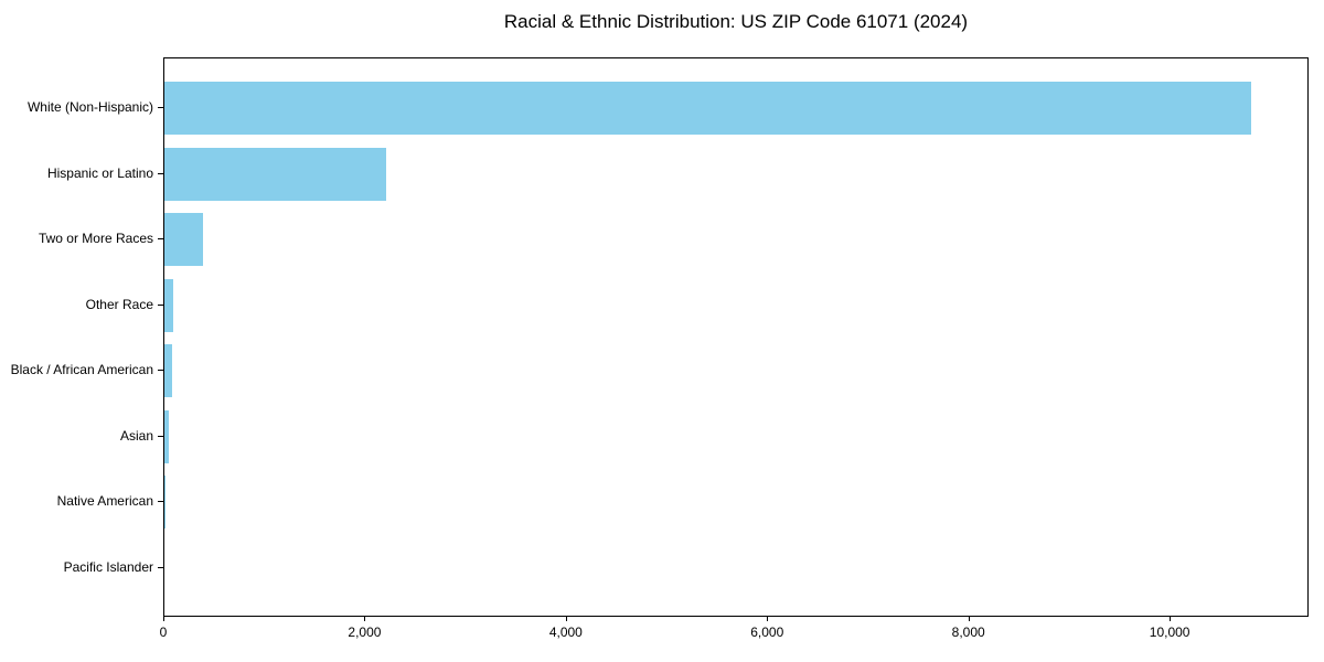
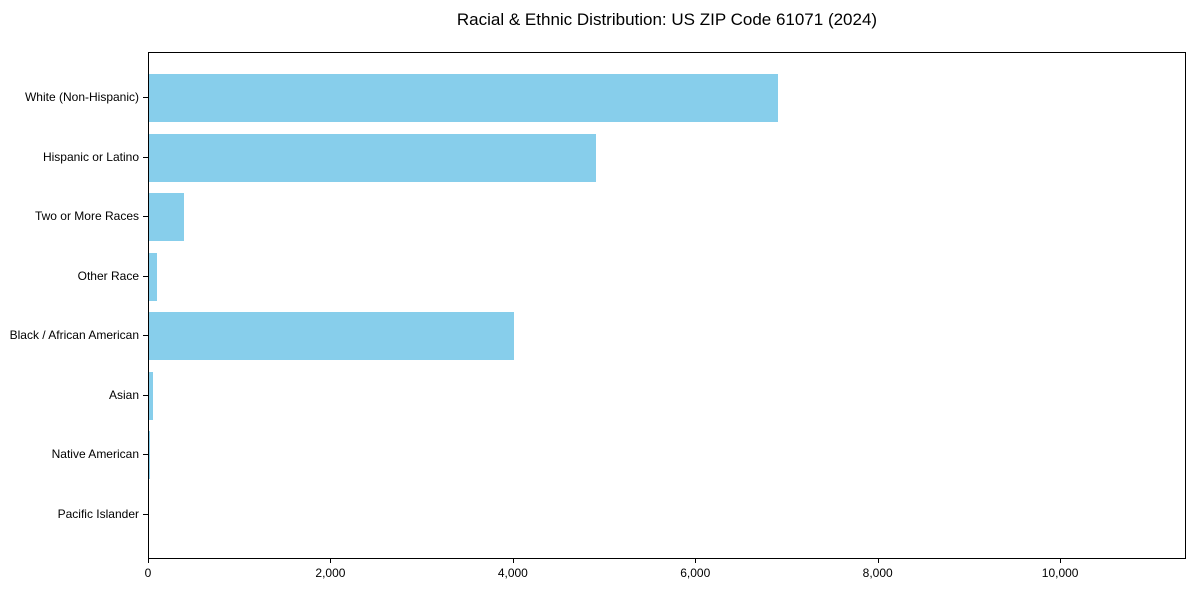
White (Non-Hispanic): 10800 -> 6900
Hispanic or Latino: 2200 -> 4900
Black / African American: 100 -> 4000
